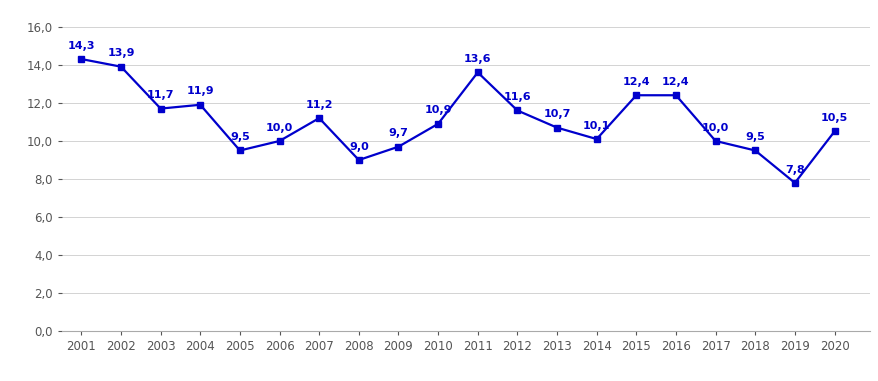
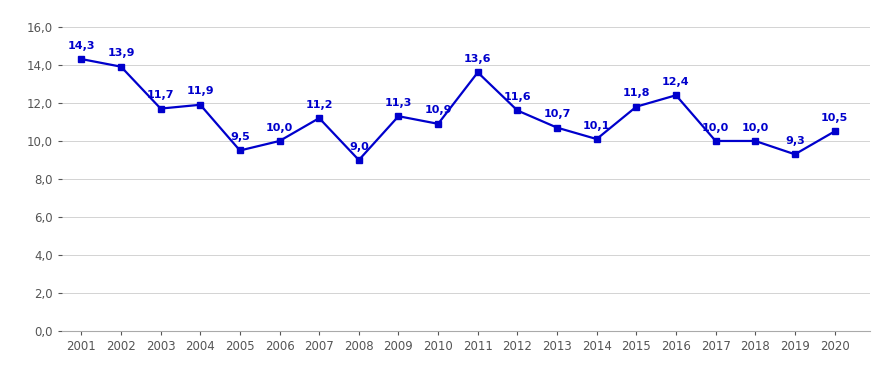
2009: 9,7 -> 11,3
2015: 12,4 -> 11,8
2018: 9,5 -> 10,0
2019: 7,8 -> 9,3
